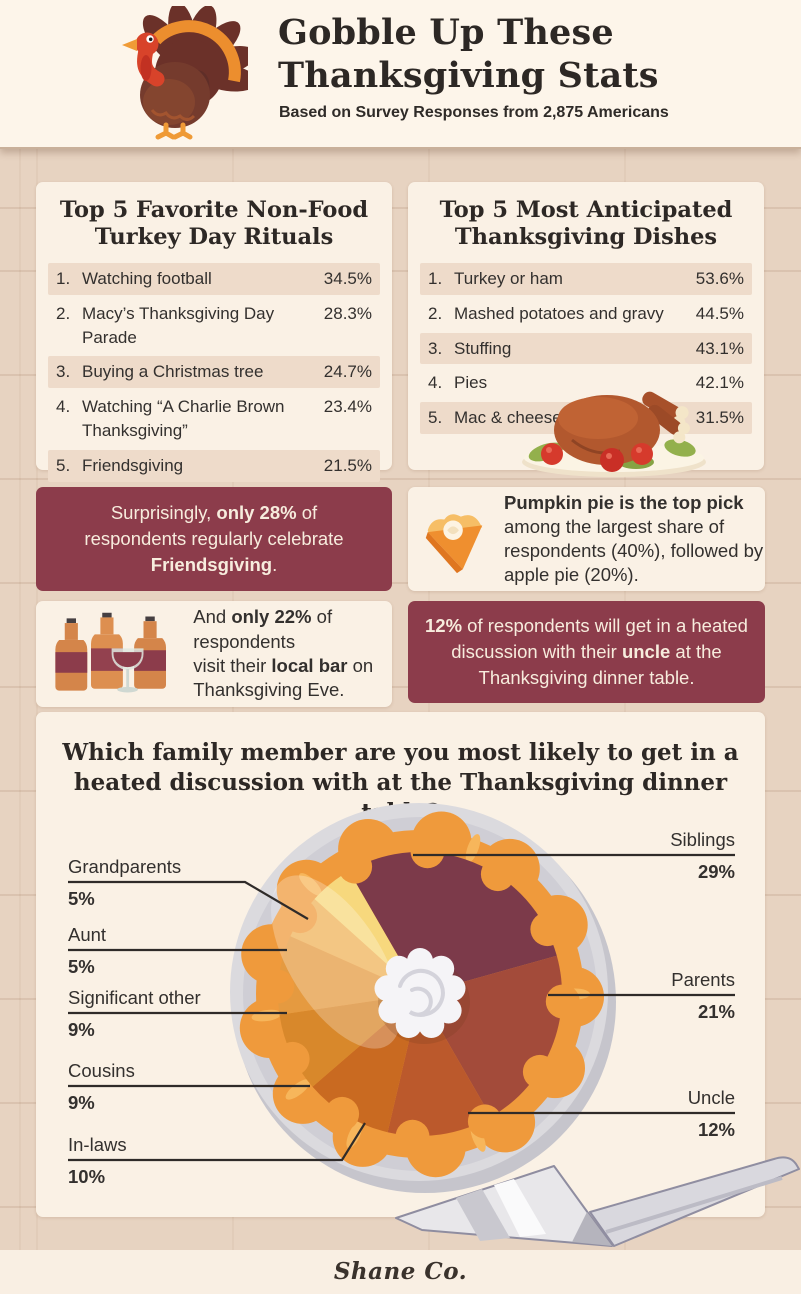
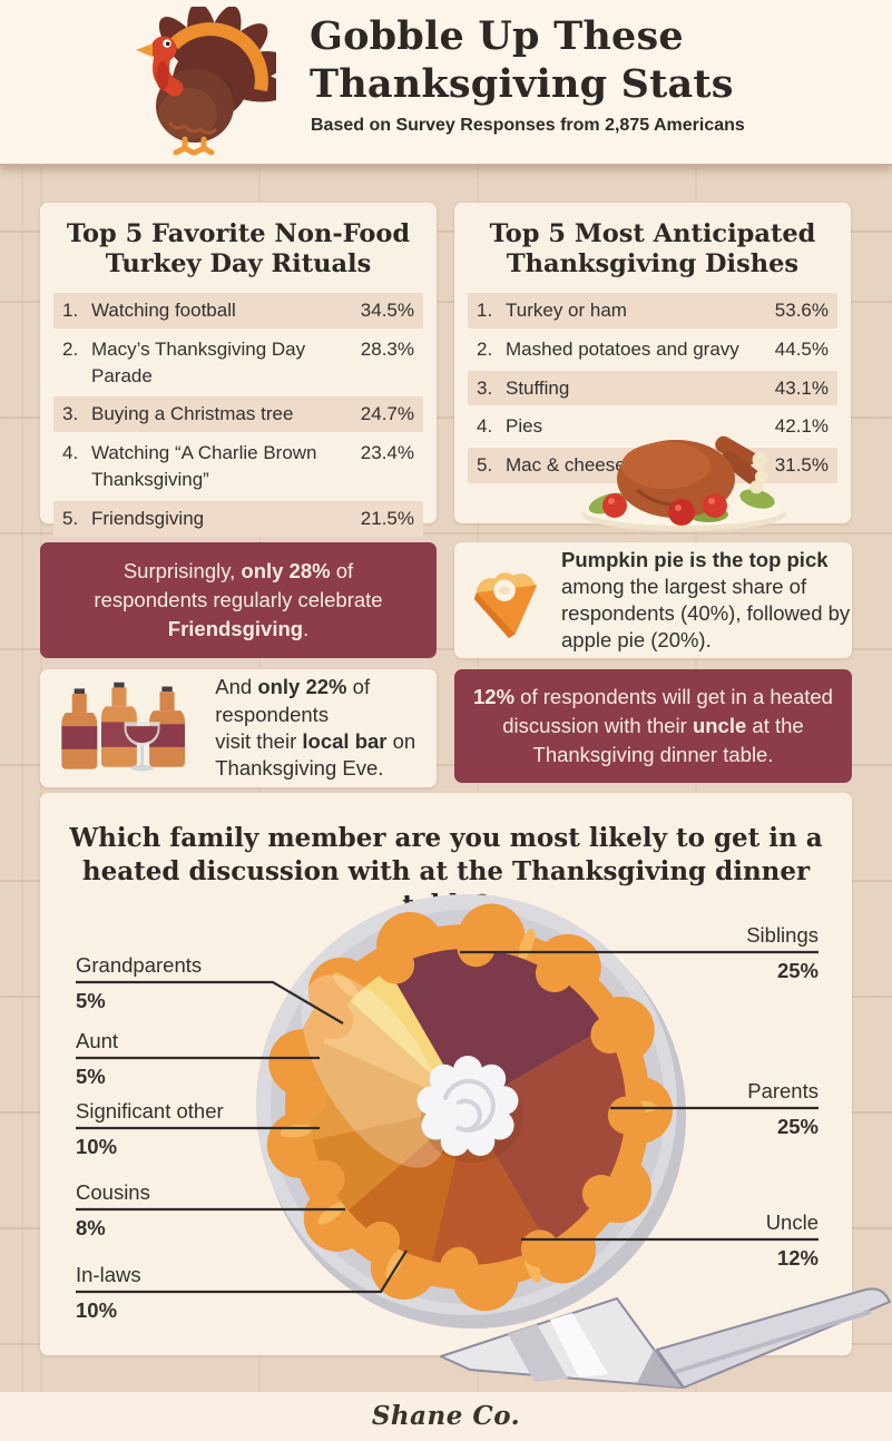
Siblings: 29% -> 25%
Parents: 21% -> 25%
Cousins: 9% -> 8%
Significant other: 9% -> 10%
